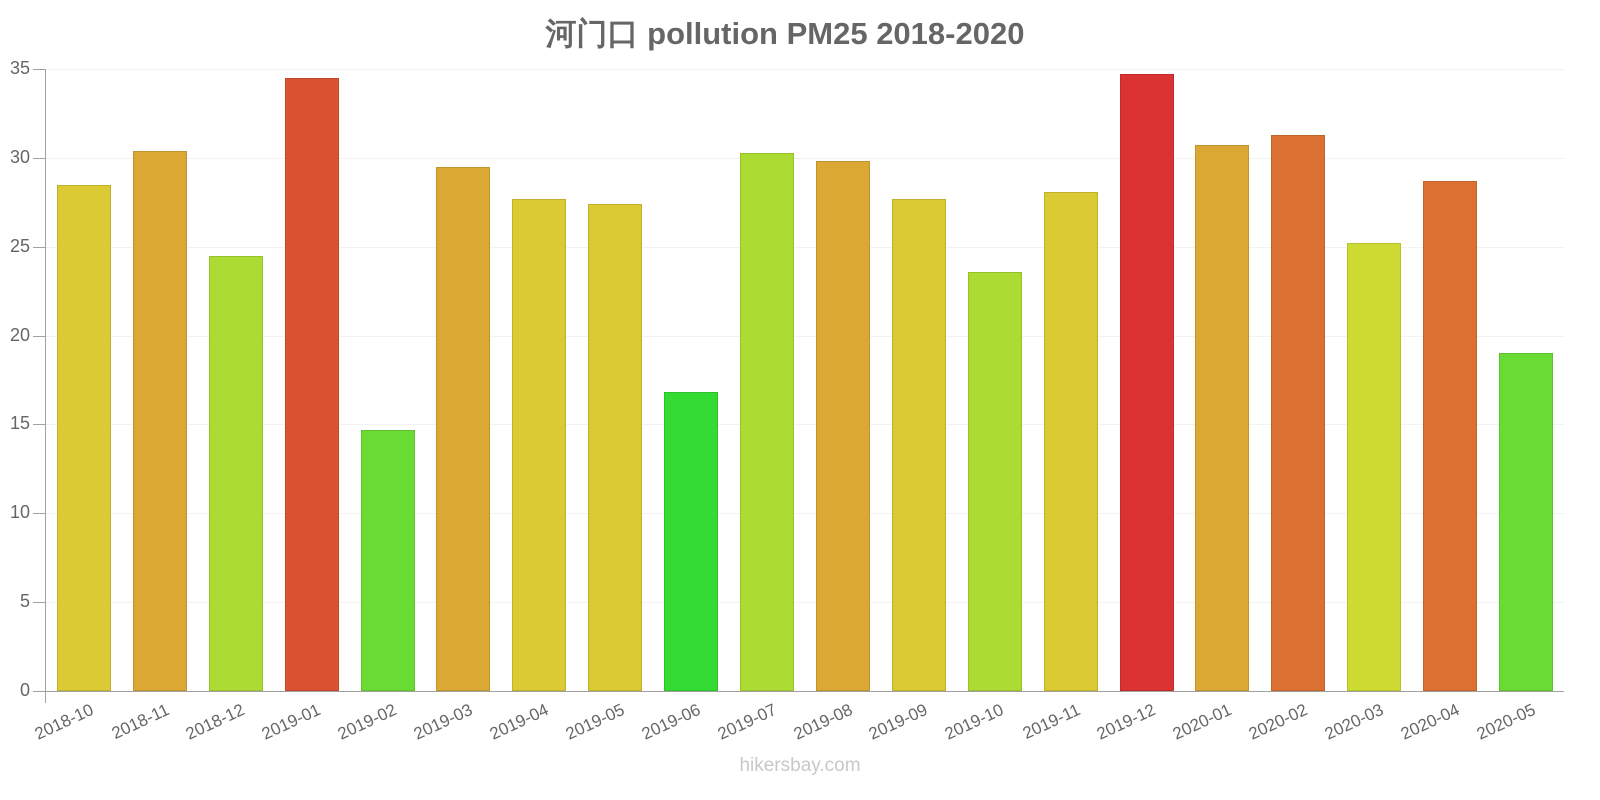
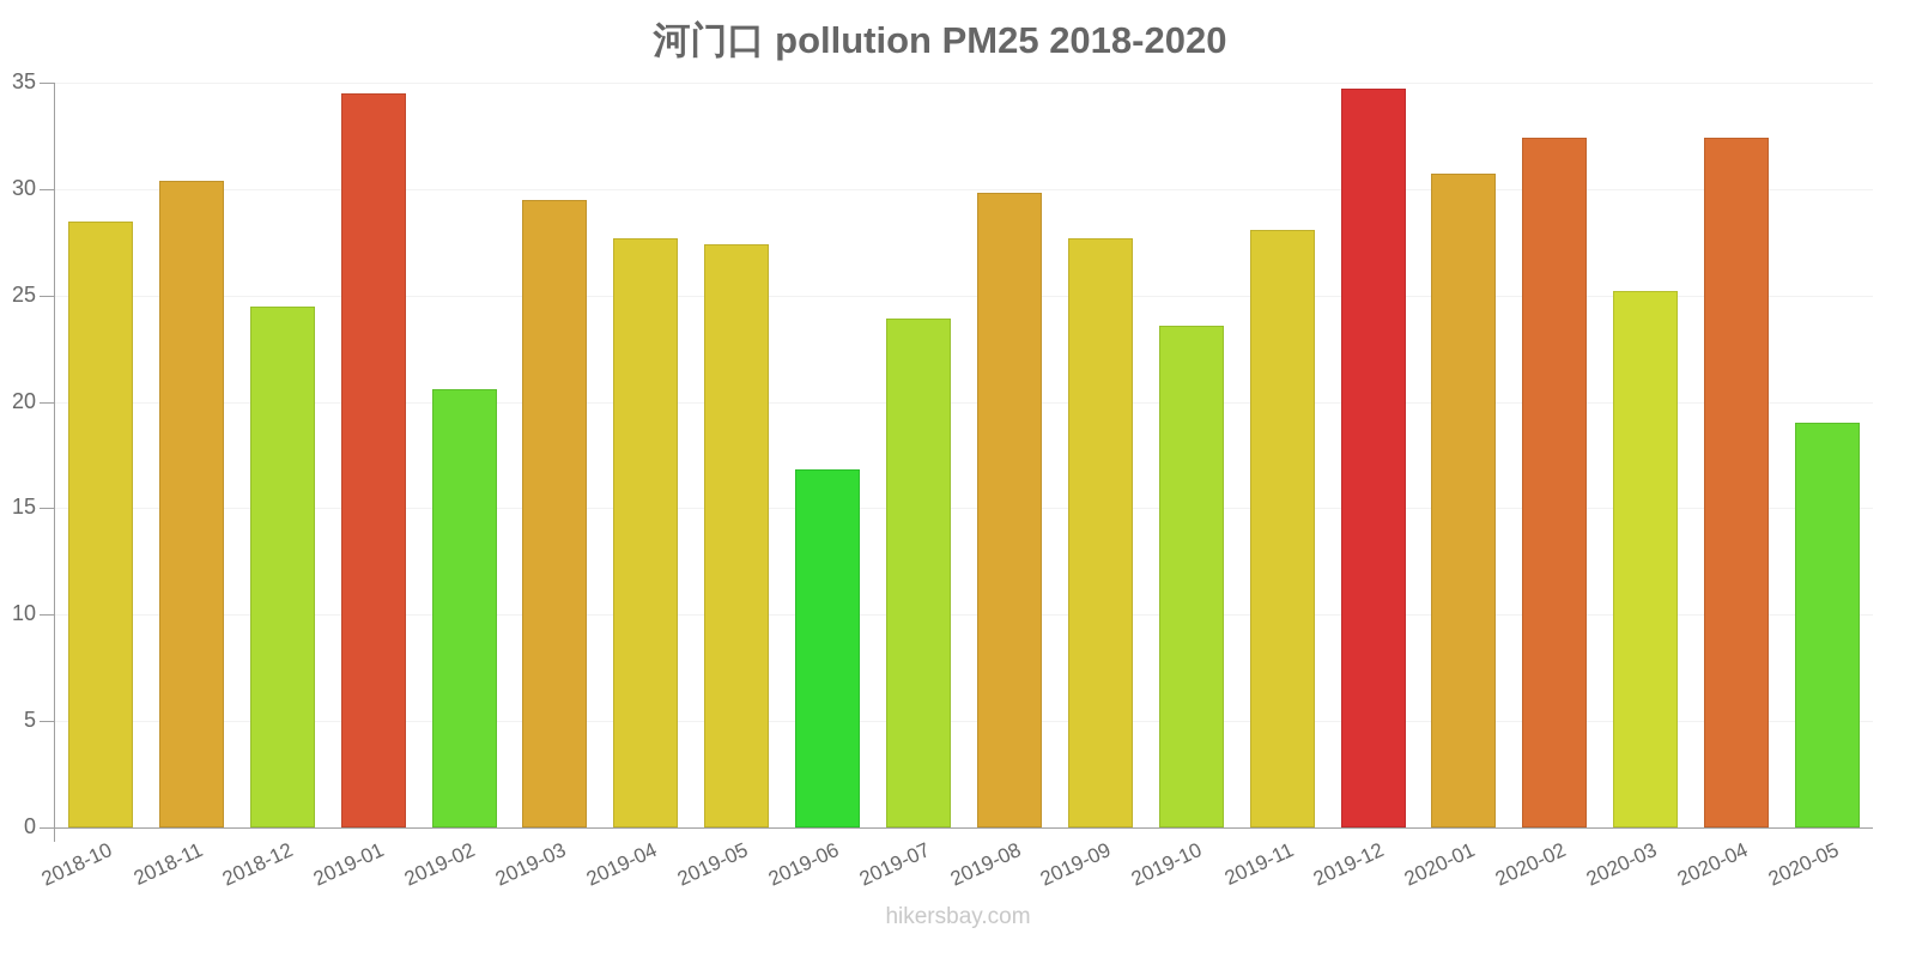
2019-02: 14.7 -> 20.6
2019-07: 30.3 -> 23.9
2020-02: 31.3 -> 32.4
2020-04: 28.7 -> 32.4
